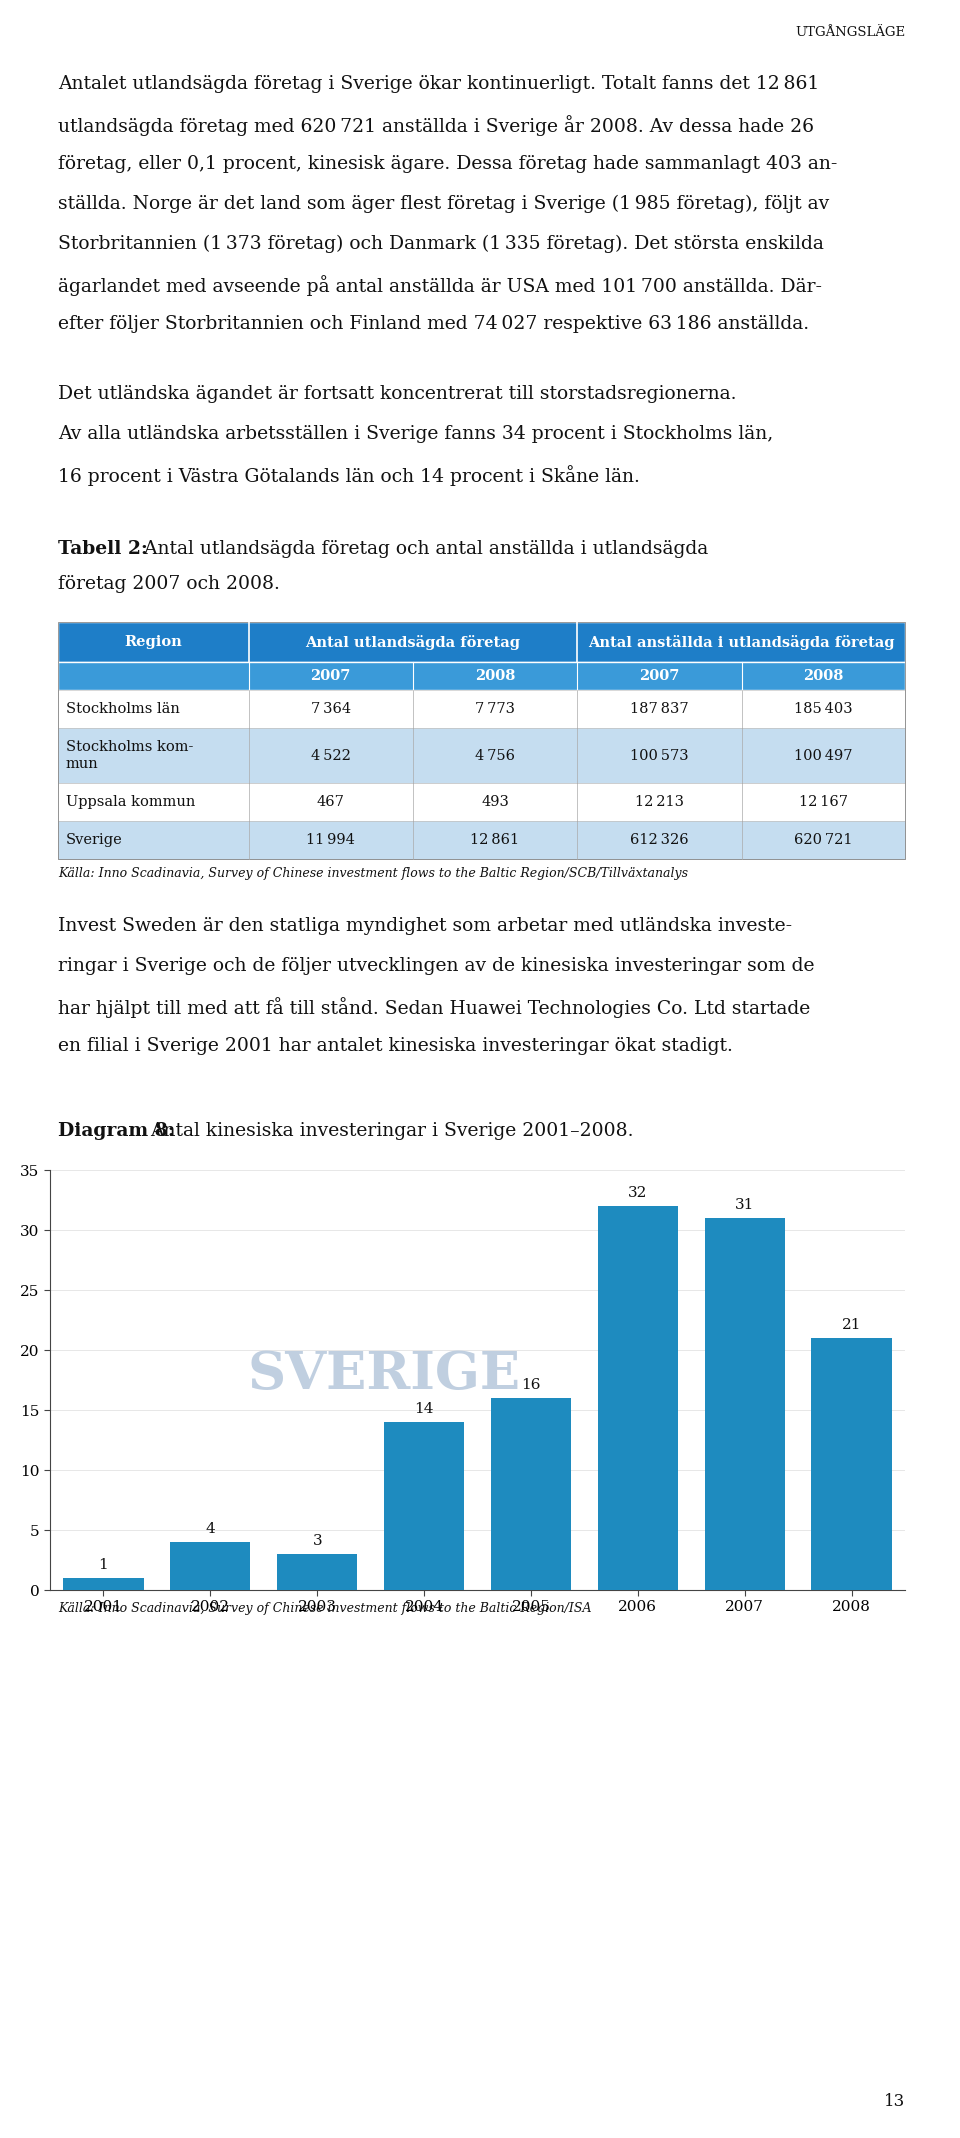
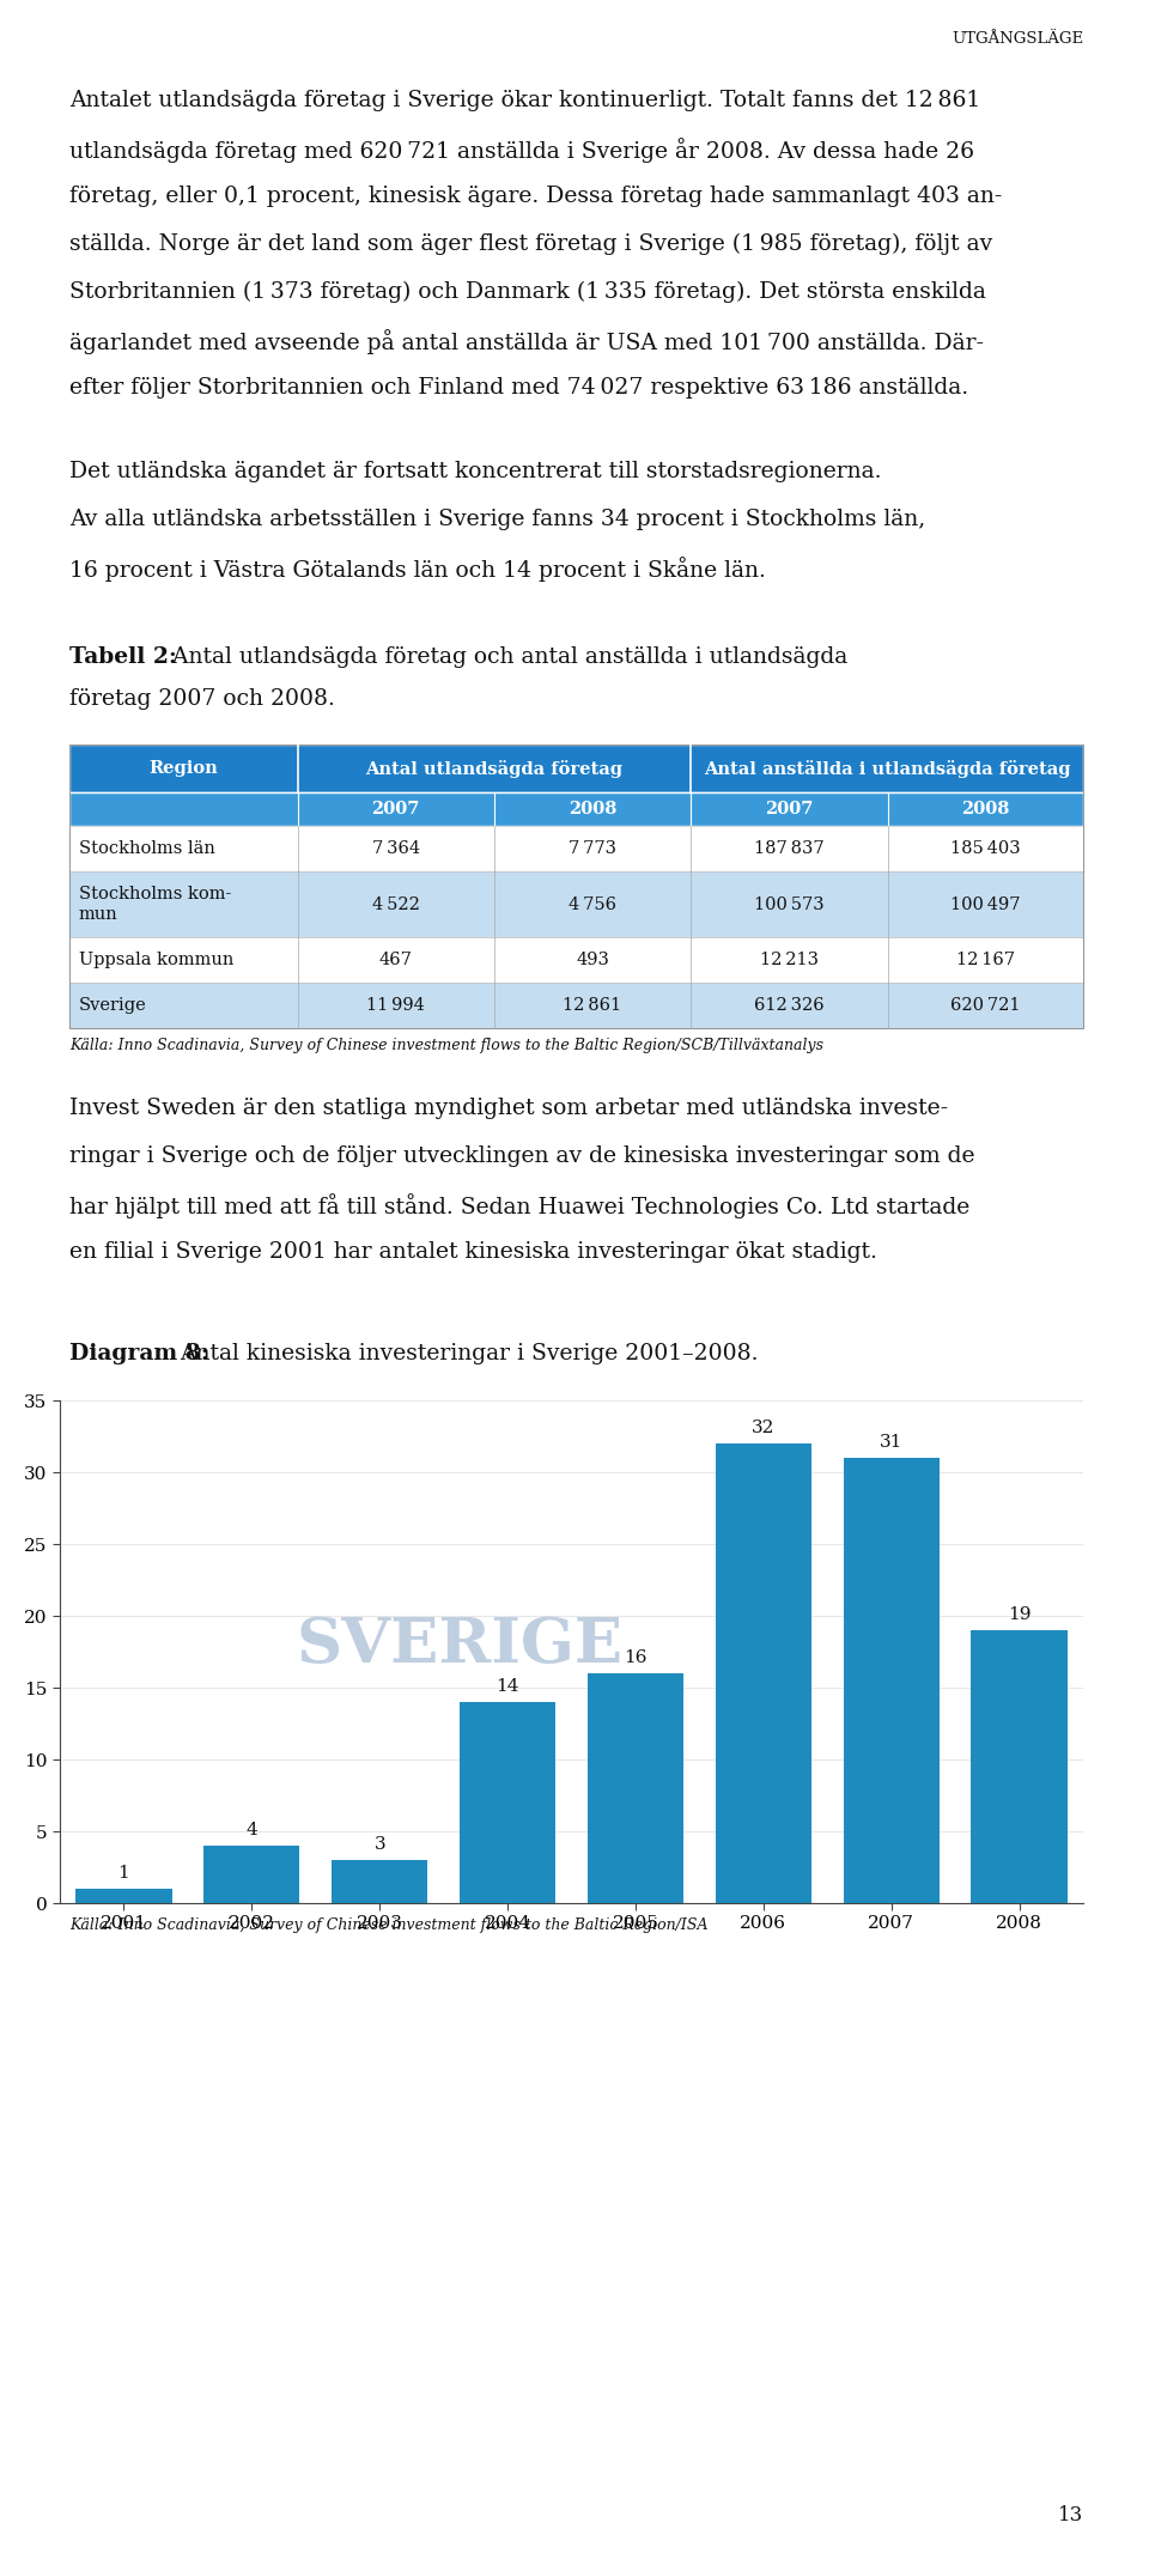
2008: 21 -> 19
